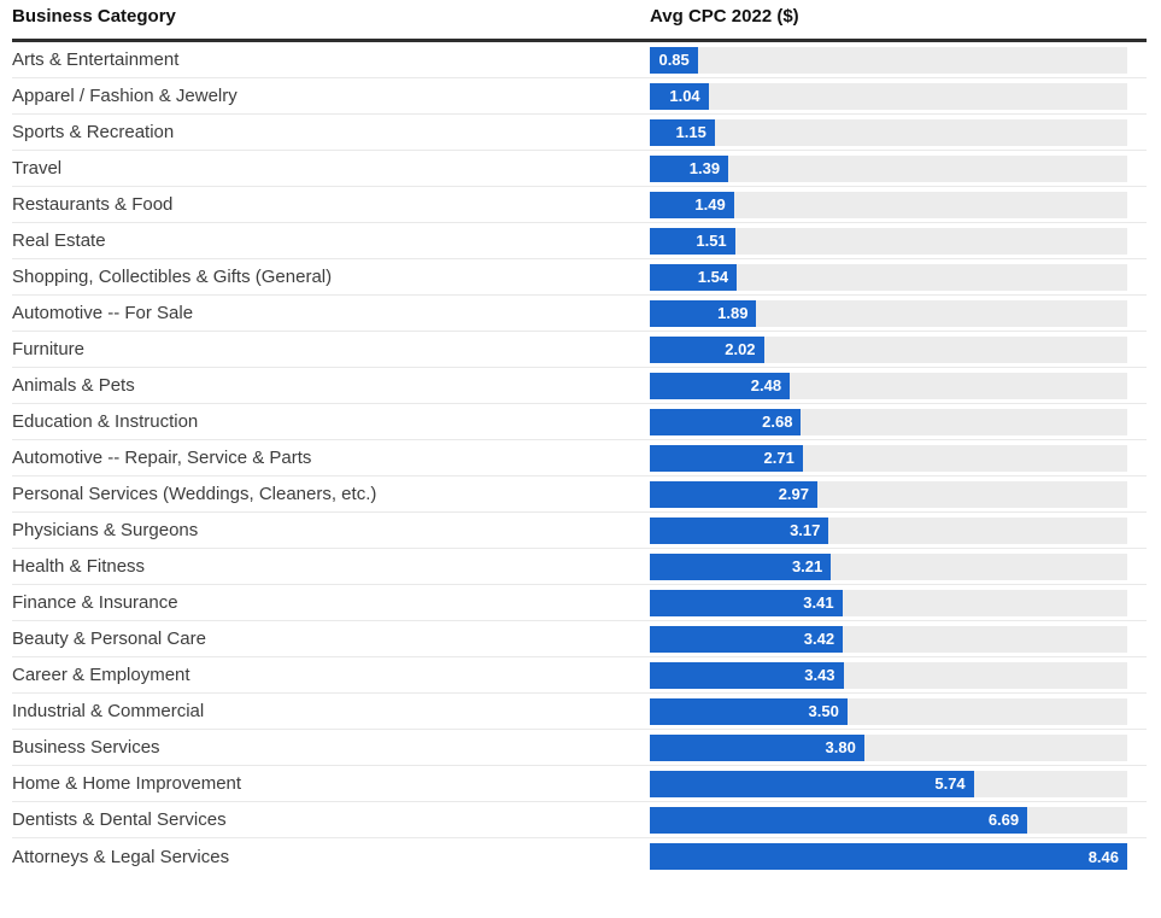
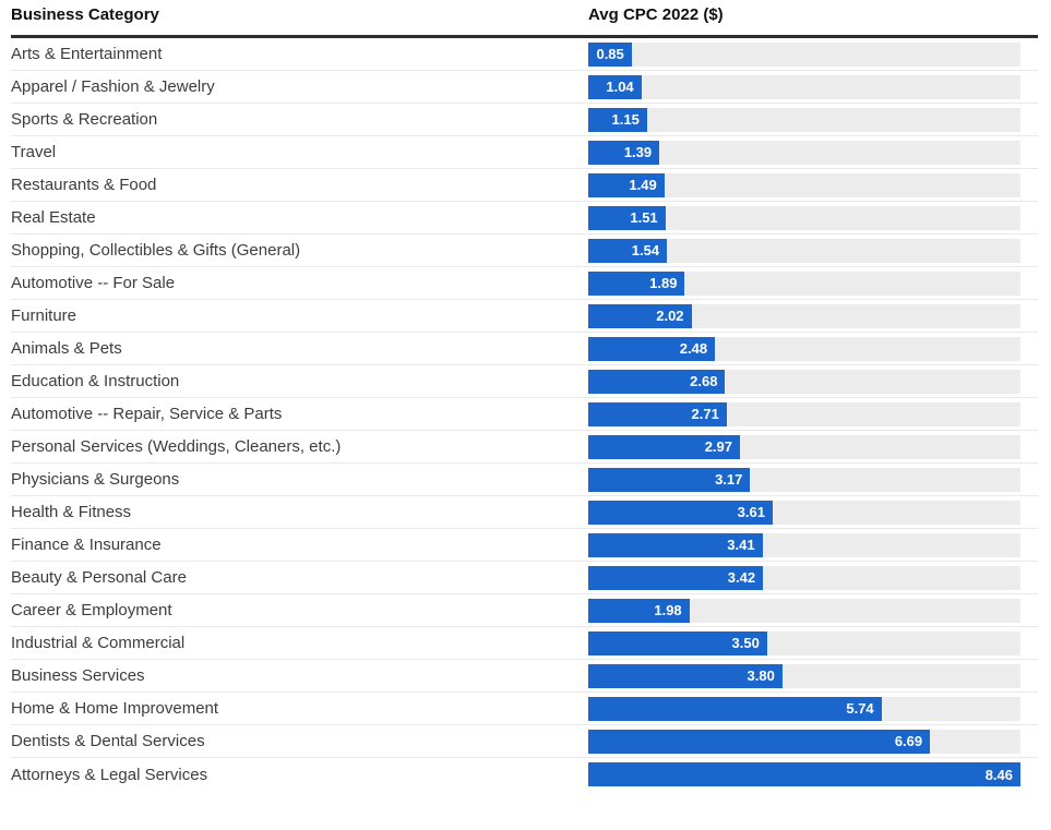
Health & Fitness: 3.21 -> 3.61
Career & Employment: 3.43 -> 1.98
